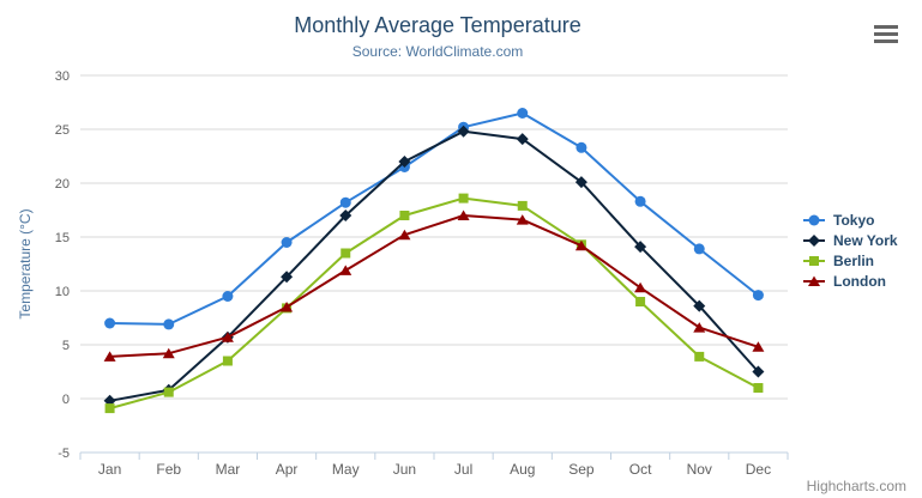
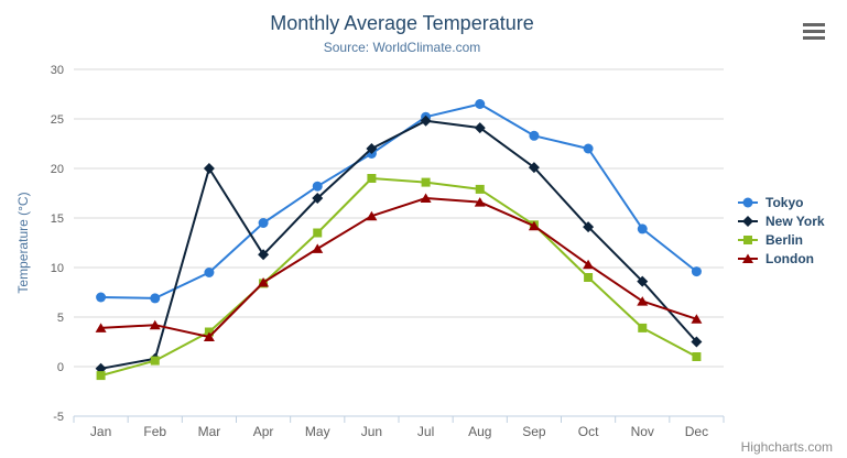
New York/Mar: 6 -> 20
London/Mar: 6 -> 3
Berlin/Jun: 17 -> 19
Tokyo/Oct: 18 -> 22
